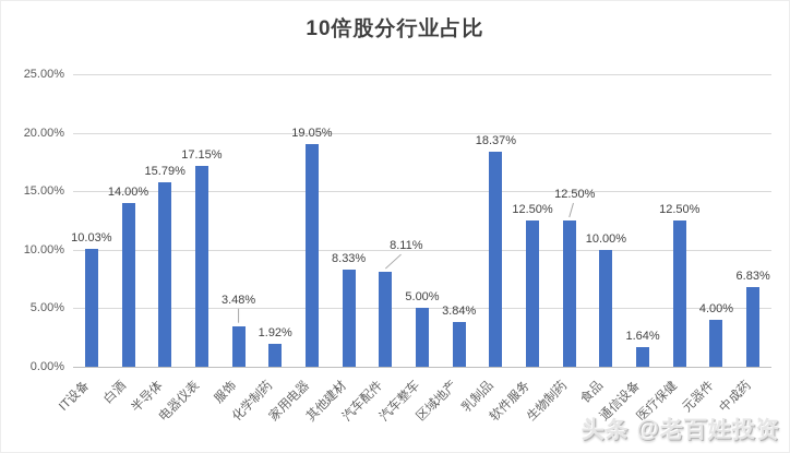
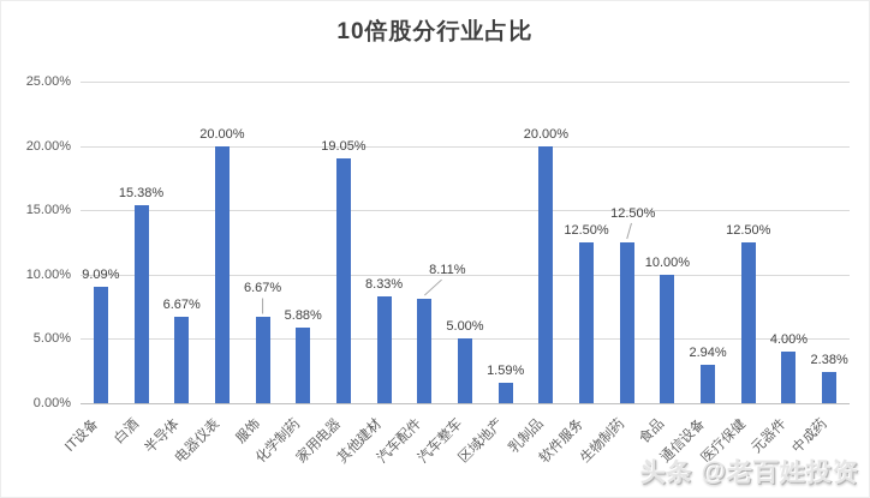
IT设备: 10.03% -> 9.09%
白酒: 14.00% -> 15.38%
半导体: 15.79% -> 6.67%
电器仪表: 17.15% -> 20.00%
服饰: 3.48% -> 6.67%
化学制药: 1.92% -> 5.88%
区域地产: 3.84% -> 1.59%
乳制品: 18.37% -> 20.00%
通信设备: 1.64% -> 2.94%
中成药: 6.83% -> 2.38%
